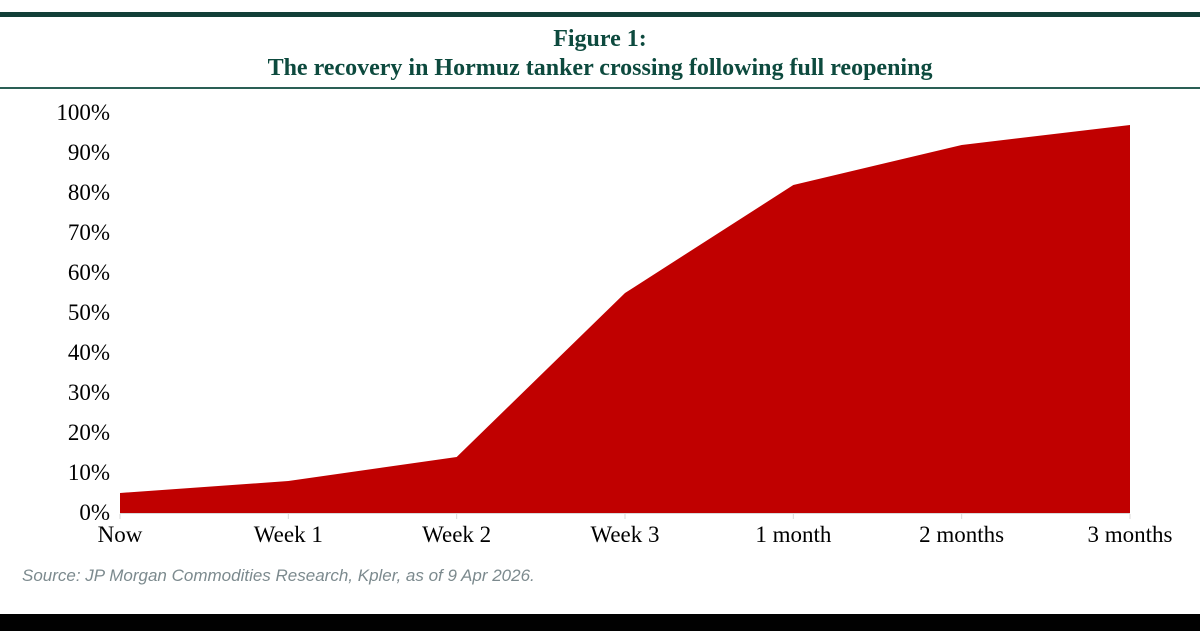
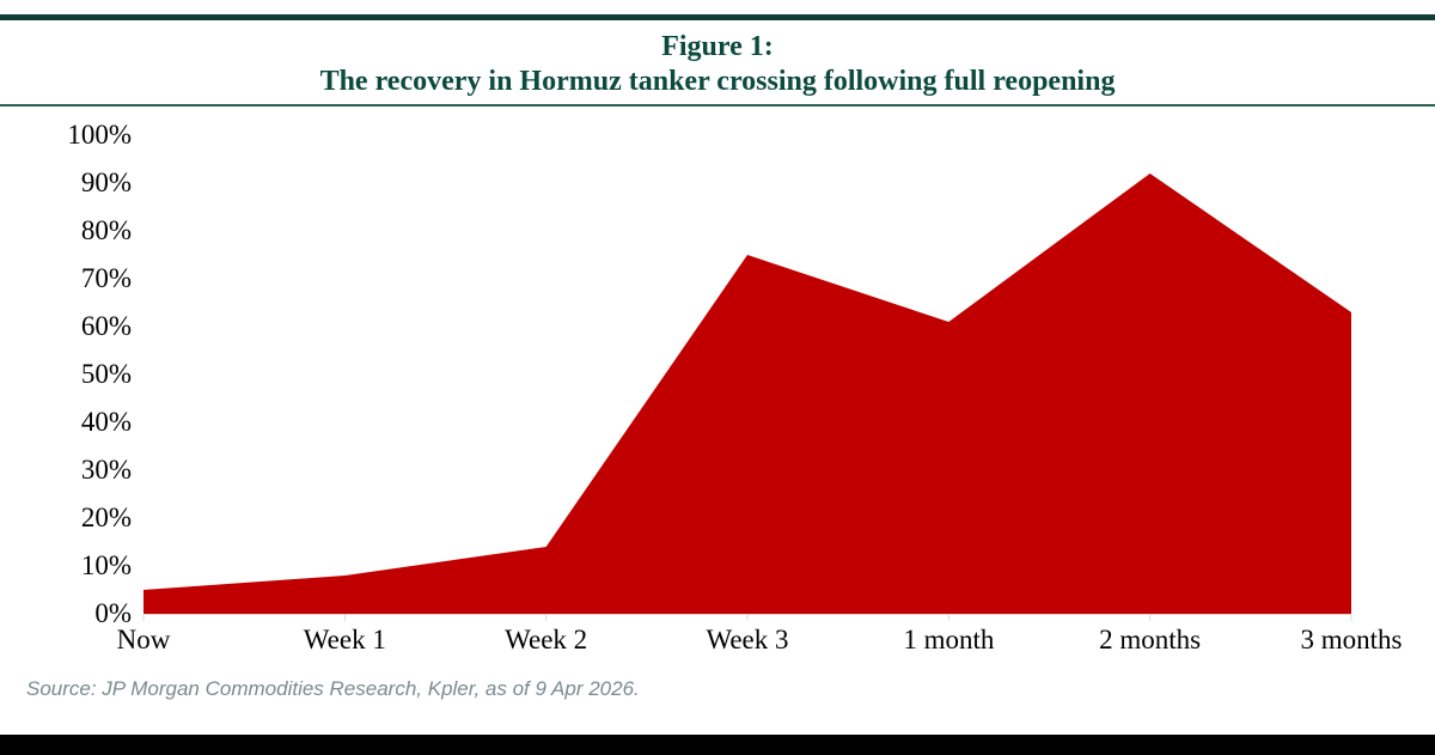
Week 3: 55% -> 75%
1 month: 82% -> 61%
3 months: 97% -> 63%
